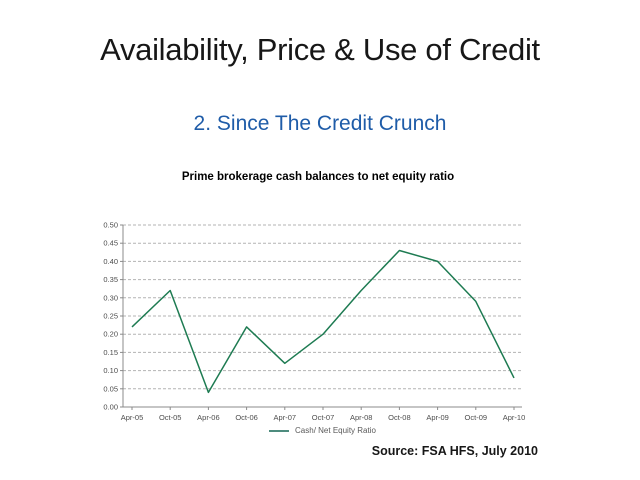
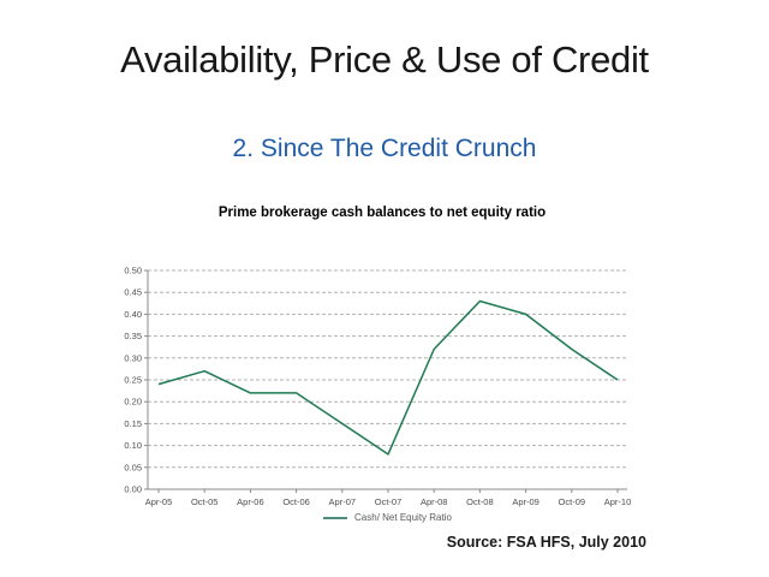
Apr-05: 0.22 -> 0.24
Oct-05: 0.32 -> 0.27
Apr-06: 0.04 -> 0.22
Apr-07: 0.12 -> 0.15
Oct-07: 0.20 -> 0.08
Oct-09: 0.29 -> 0.32
Apr-10: 0.08 -> 0.25
